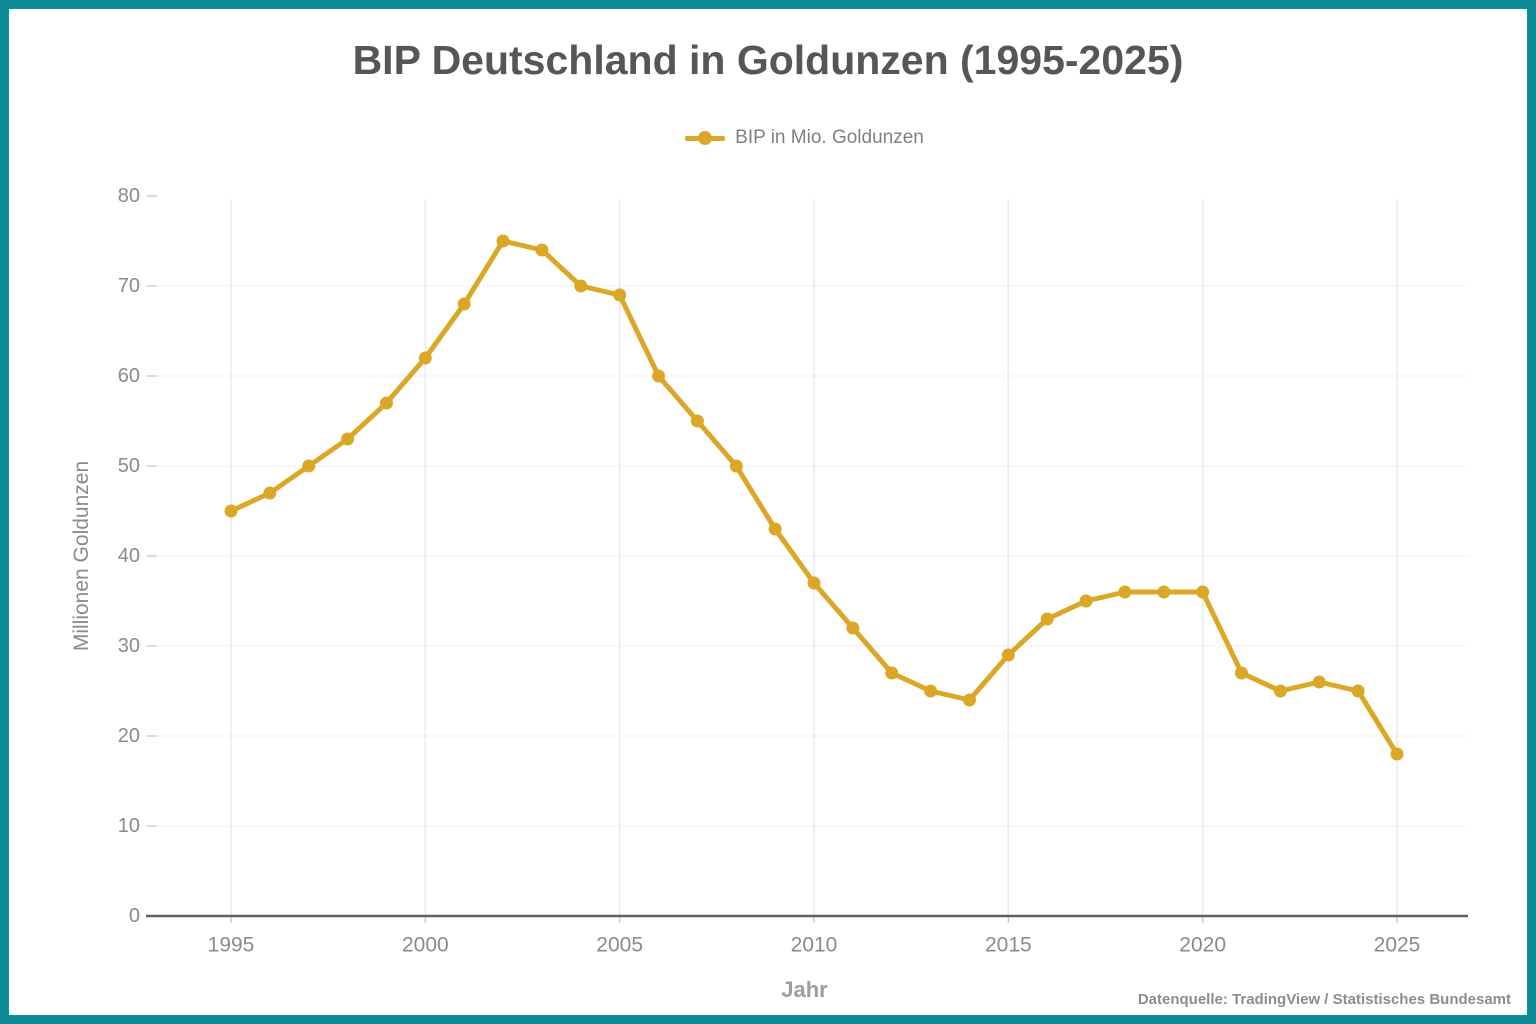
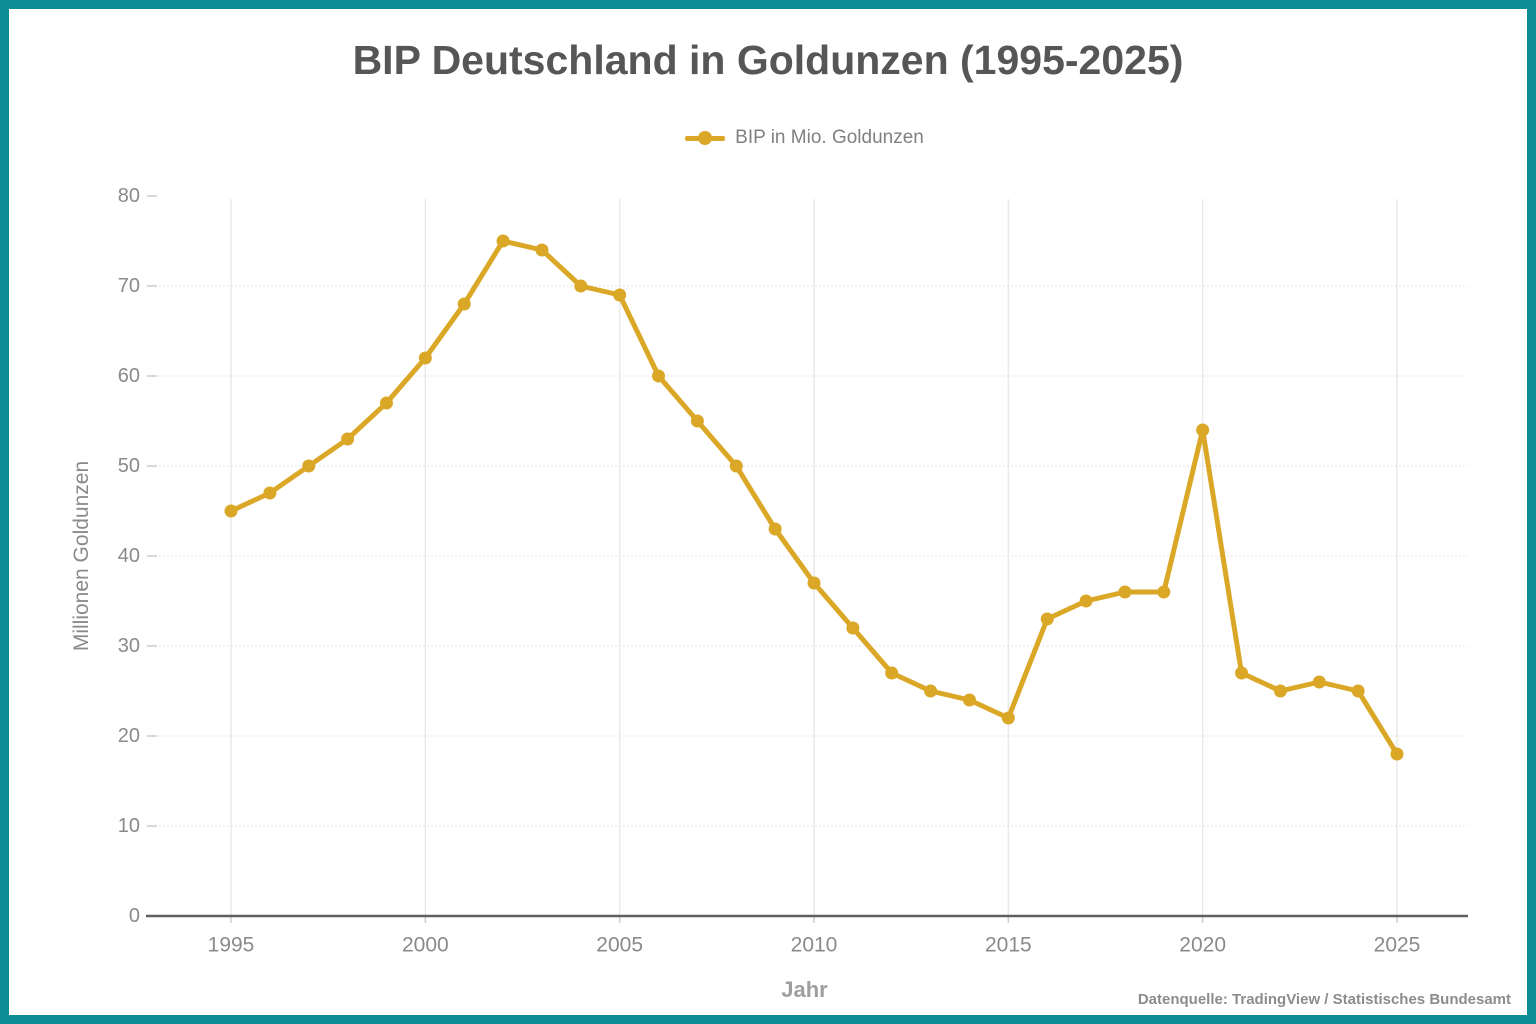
2015: 29 -> 22
2020: 36 -> 54
